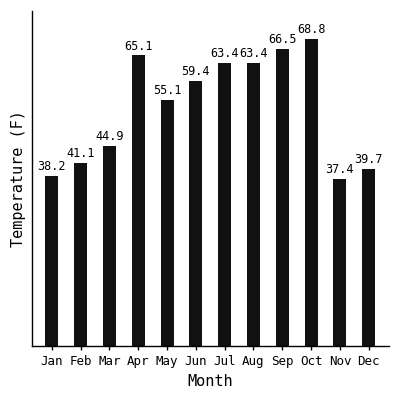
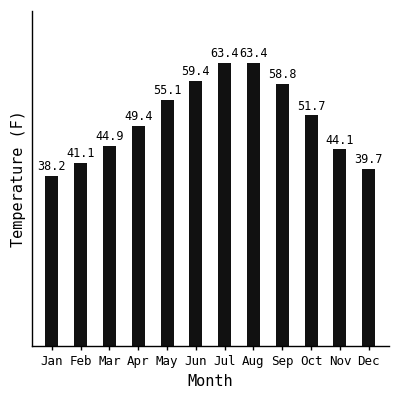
Apr: 65.1 -> 49.4
Sep: 66.5 -> 58.8
Oct: 68.8 -> 51.7
Nov: 37.4 -> 44.1
